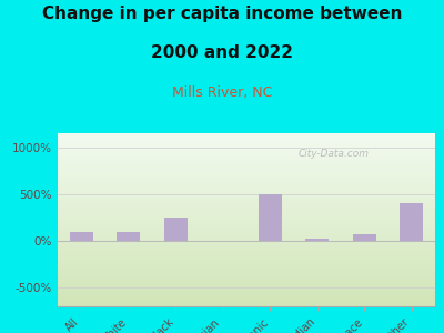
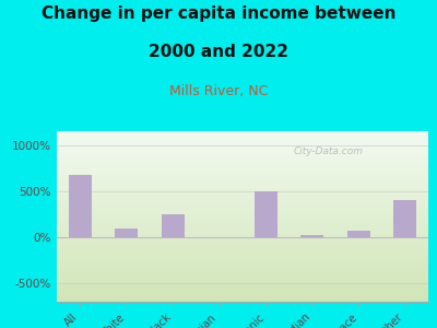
All: 100% -> 680%
